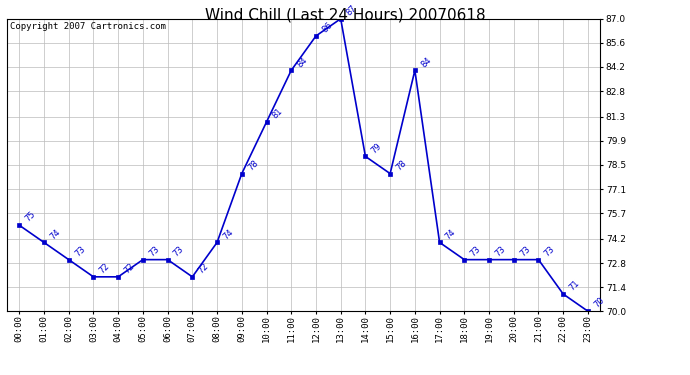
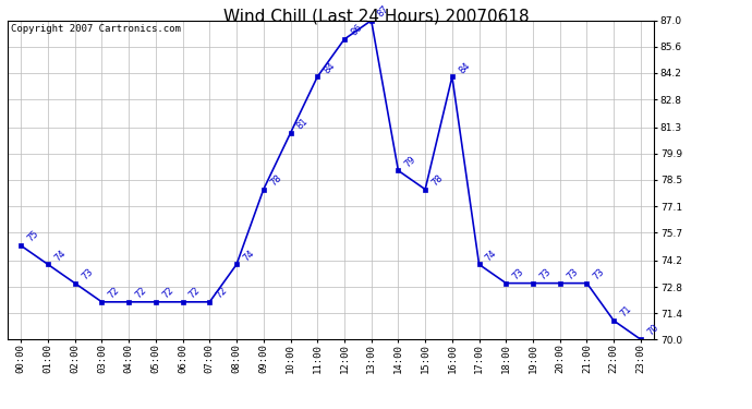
05:00: 73 -> 72
06:00: 73 -> 72
